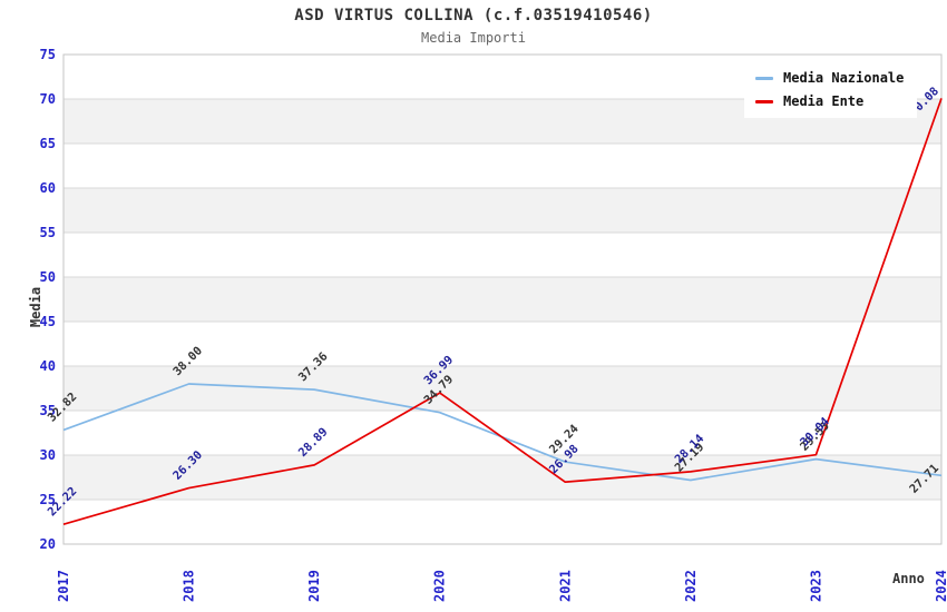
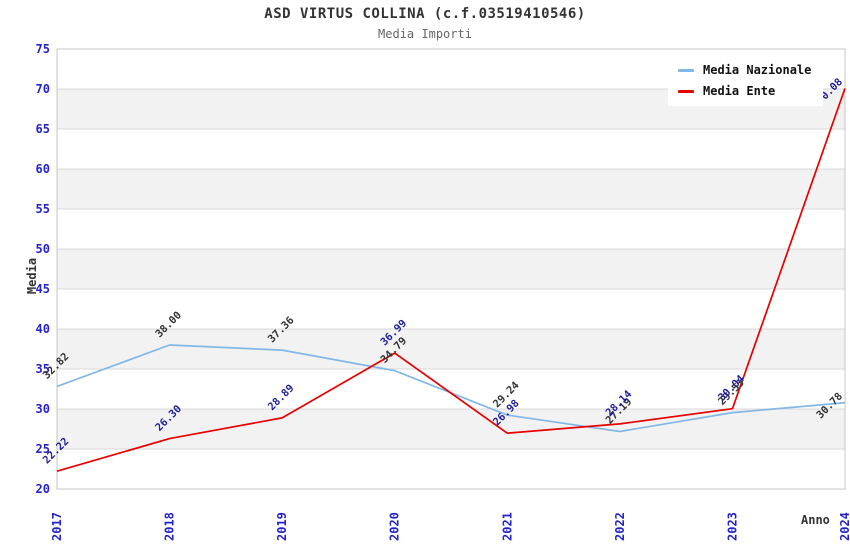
Media Nazionale/2024: 27.71 -> 30.78
